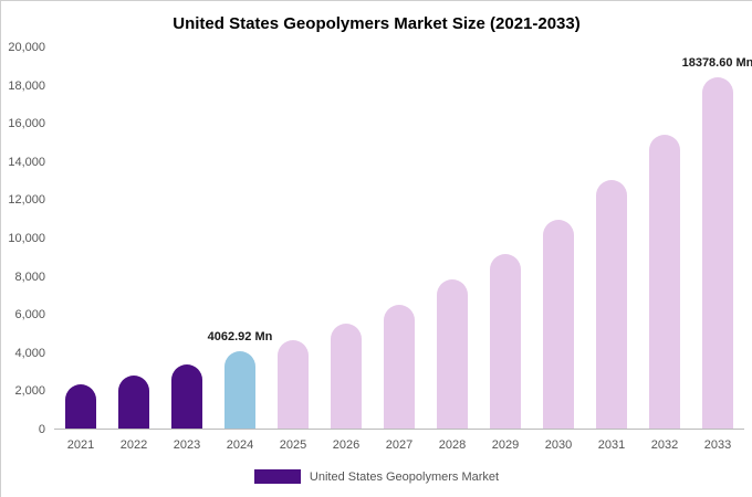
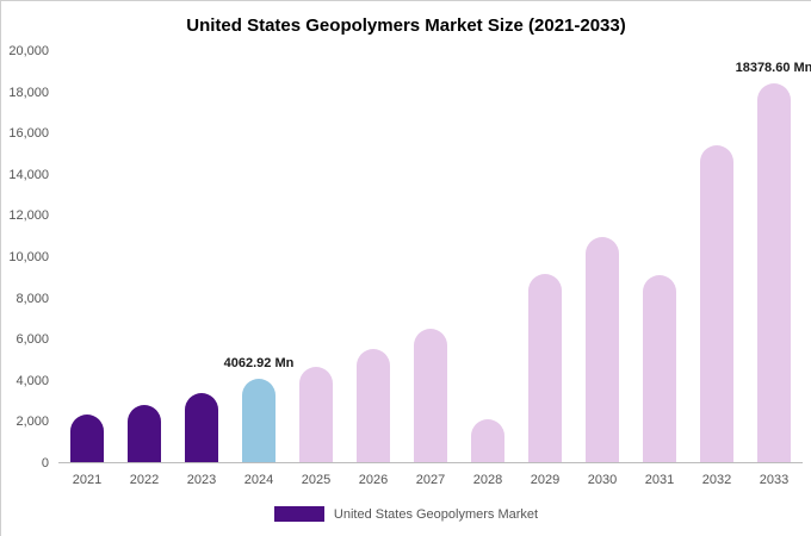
2028: 7800 -> 2100
2031: 13000 -> 9100
